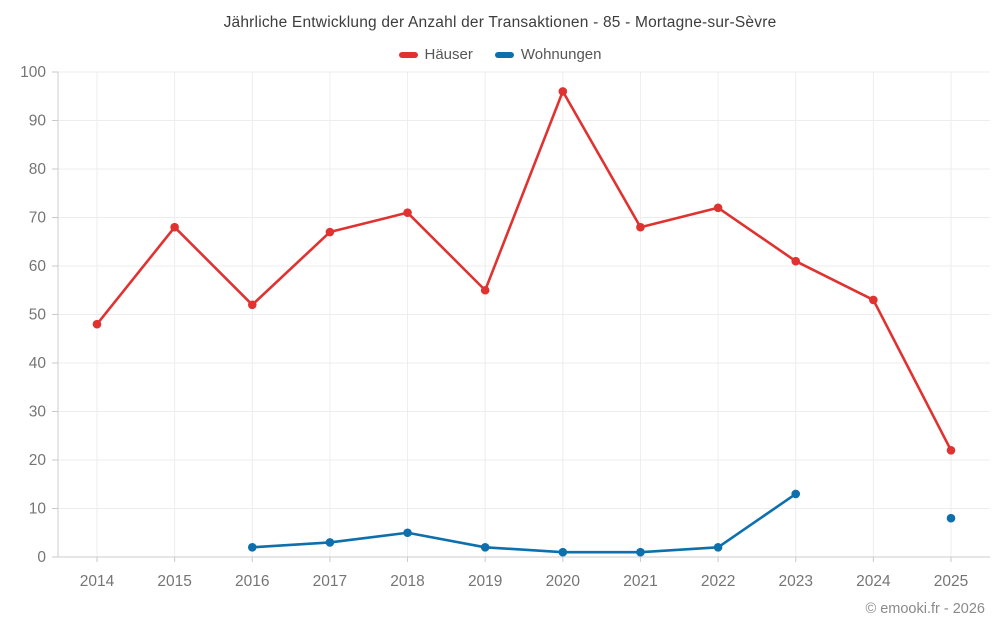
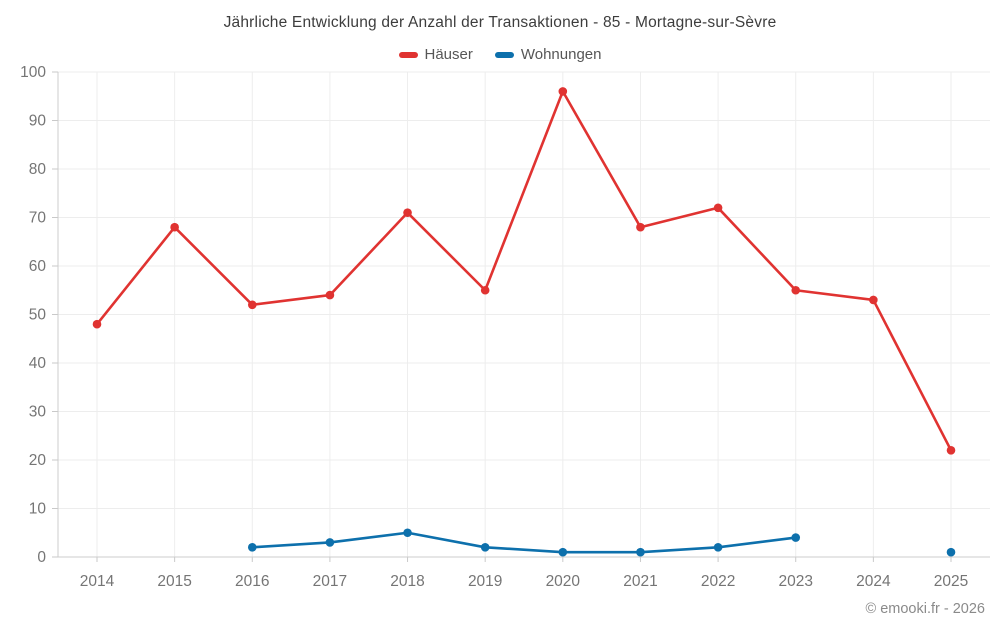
Häuser/2017: 67 -> 54
Häuser/2023: 61 -> 55
Wohnungen/2023: 13 -> 4
Wohnungen/2025: 8 -> 1
